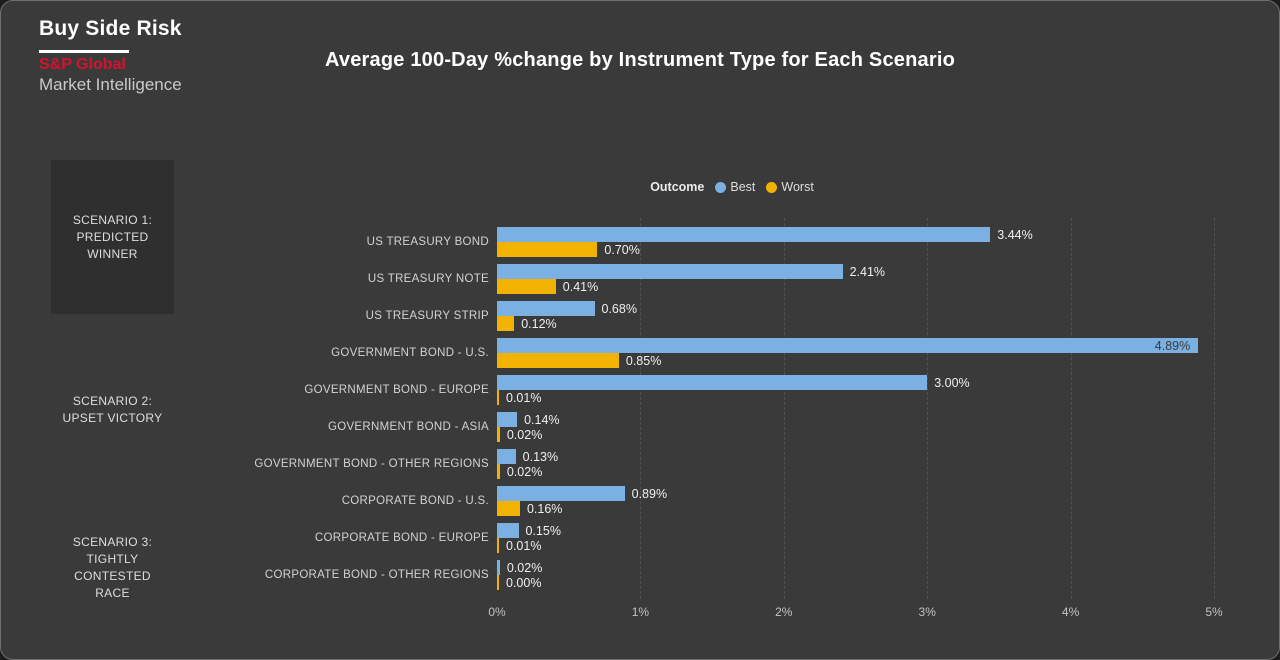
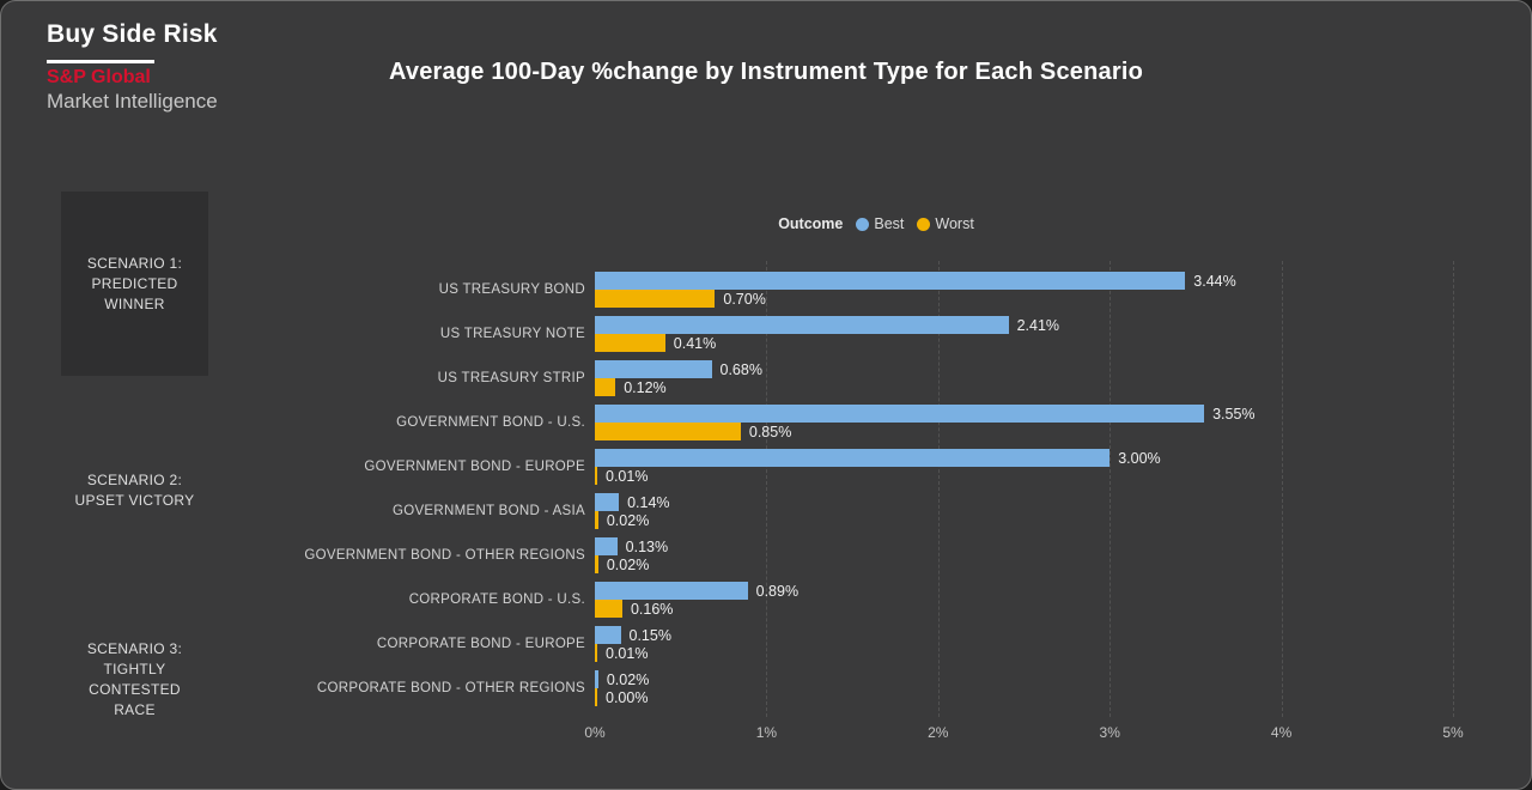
Best/GOVERNMENT BOND - U.S.: 4.89% -> 3.55%
